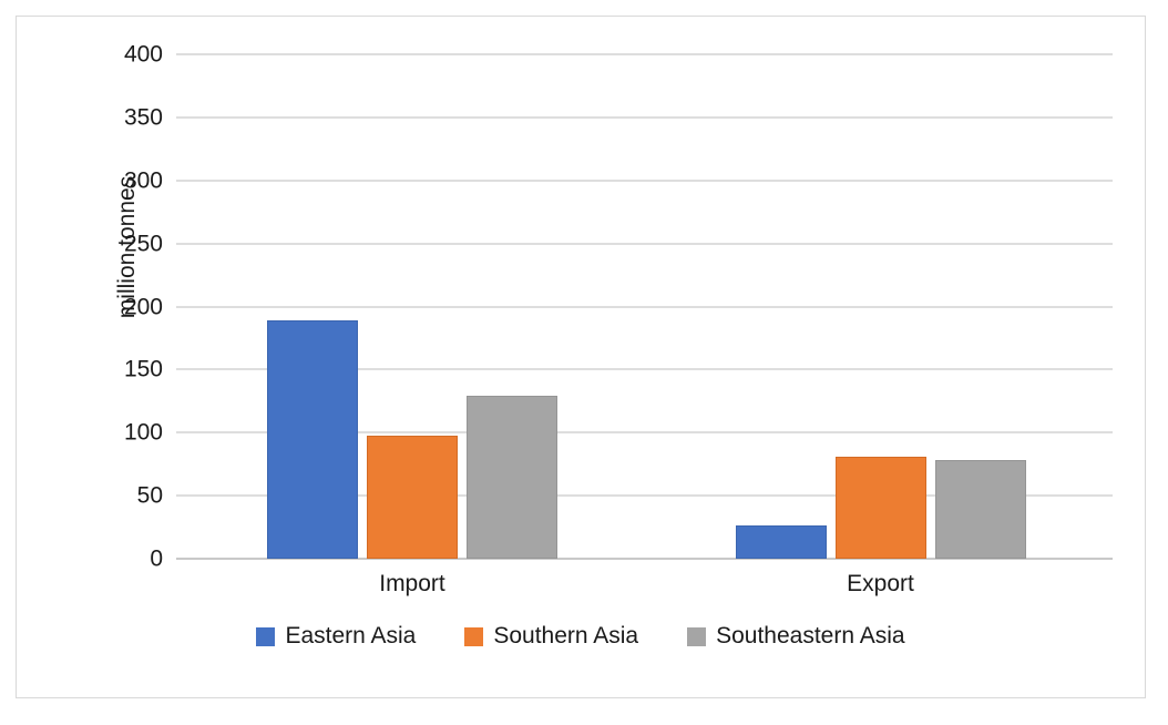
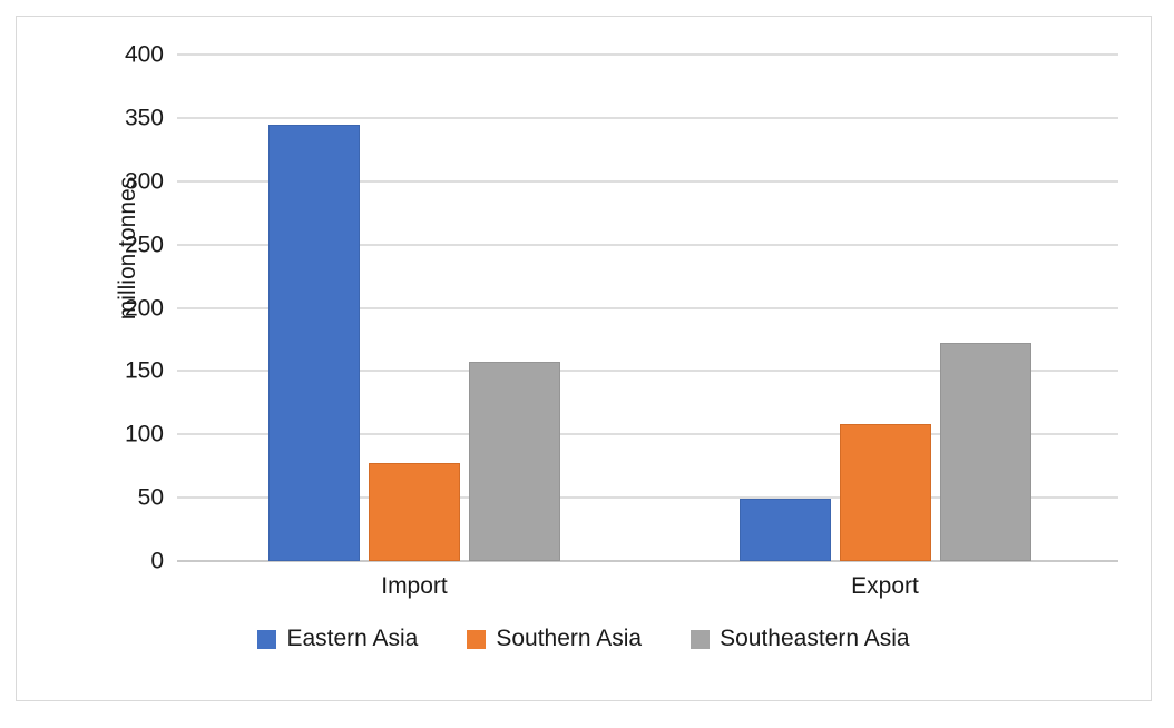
Eastern Asia/Import: 189 -> 345
Southern Asia/Import: 98 -> 77
Southeastern Asia/Import: 129 -> 157
Eastern Asia/Export: 26 -> 49
Southern Asia/Export: 81 -> 108
Southeastern Asia/Export: 78 -> 172
